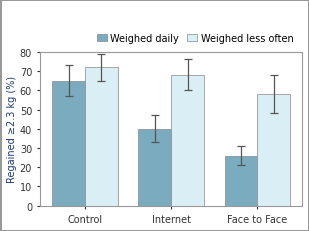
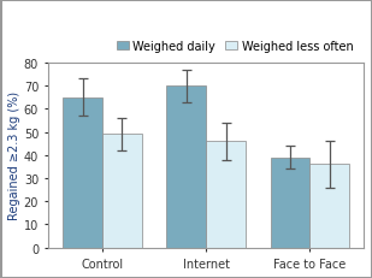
Weighed less often/Control: 72 -> 49
Weighed daily/Internet: 40 -> 70
Weighed less often/Internet: 68 -> 46
Weighed daily/Face to Face: 26 -> 39
Weighed less often/Face to Face: 58 -> 36
